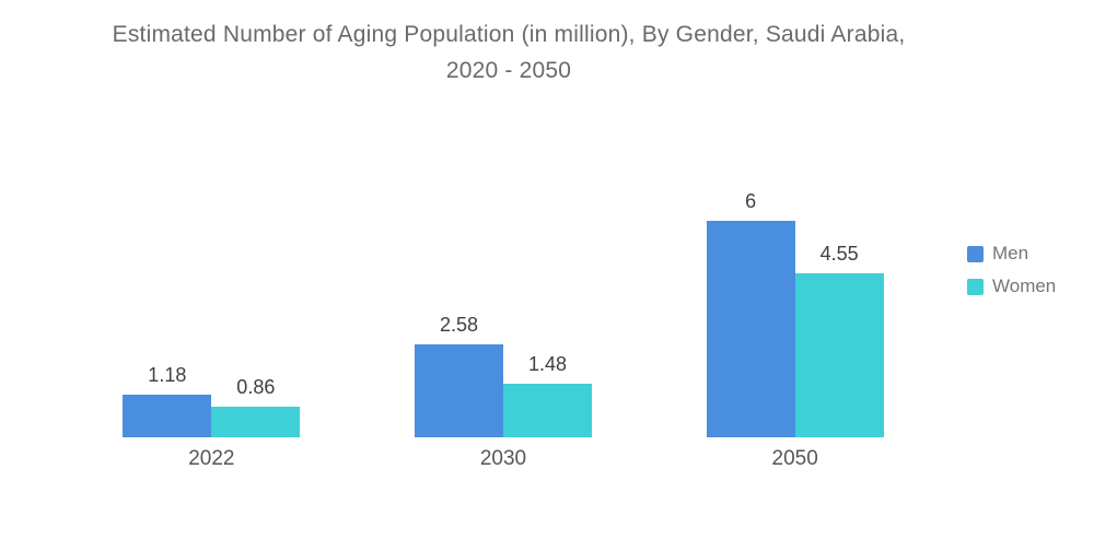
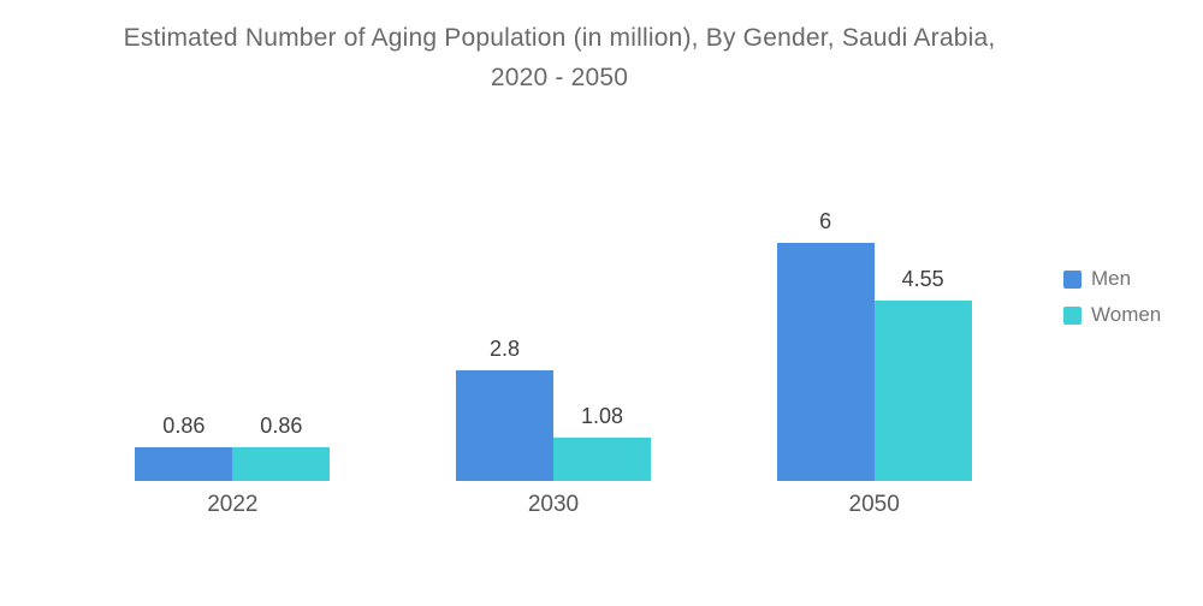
Men/2022: 1.18 -> 0.86
Men/2030: 2.58 -> 2.8
Women/2030: 1.48 -> 1.08
